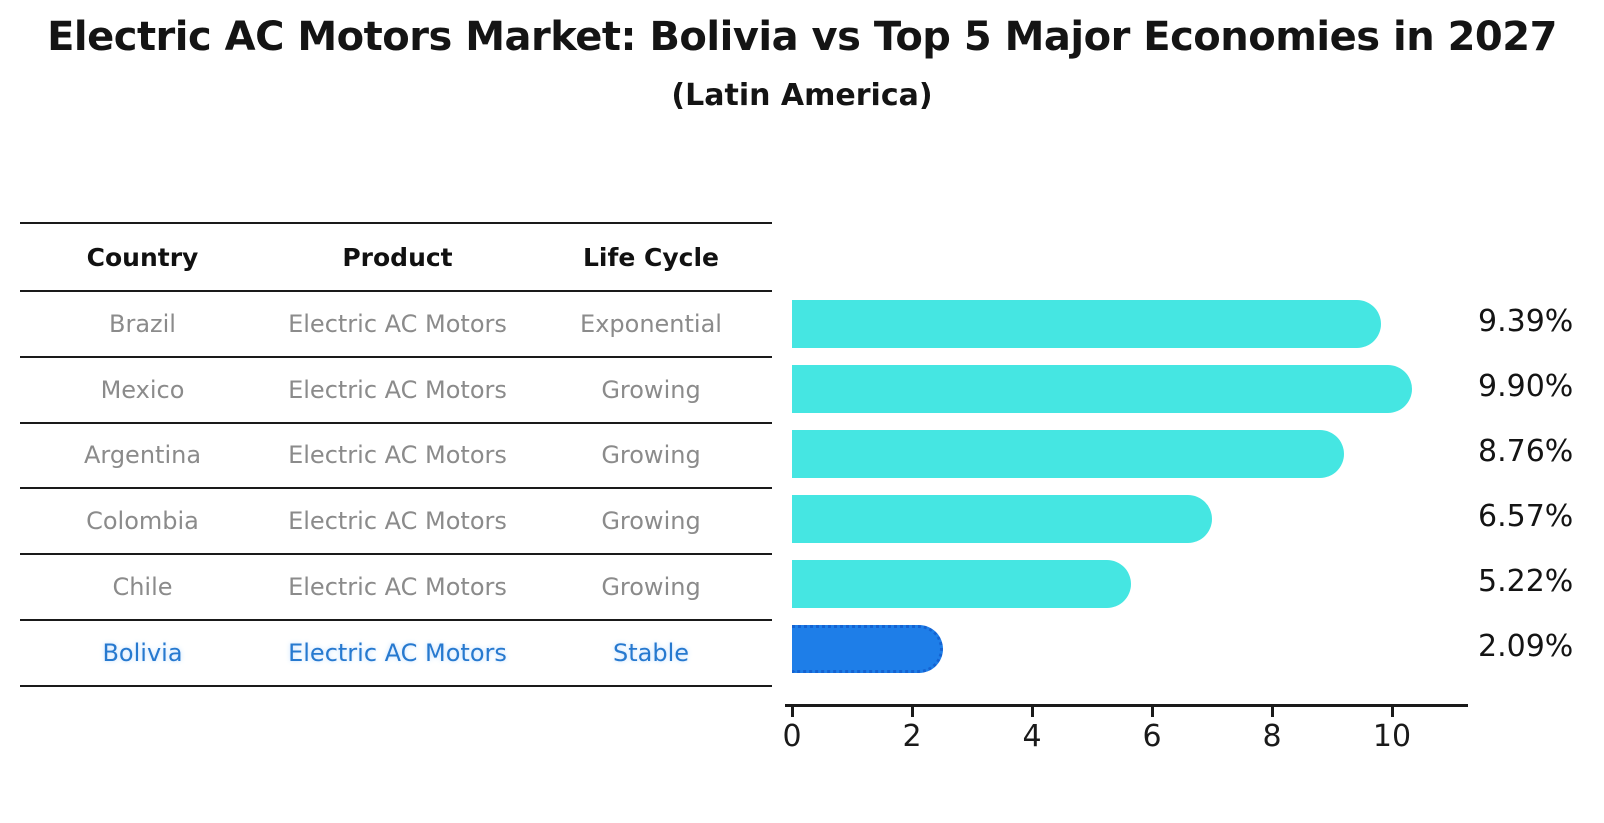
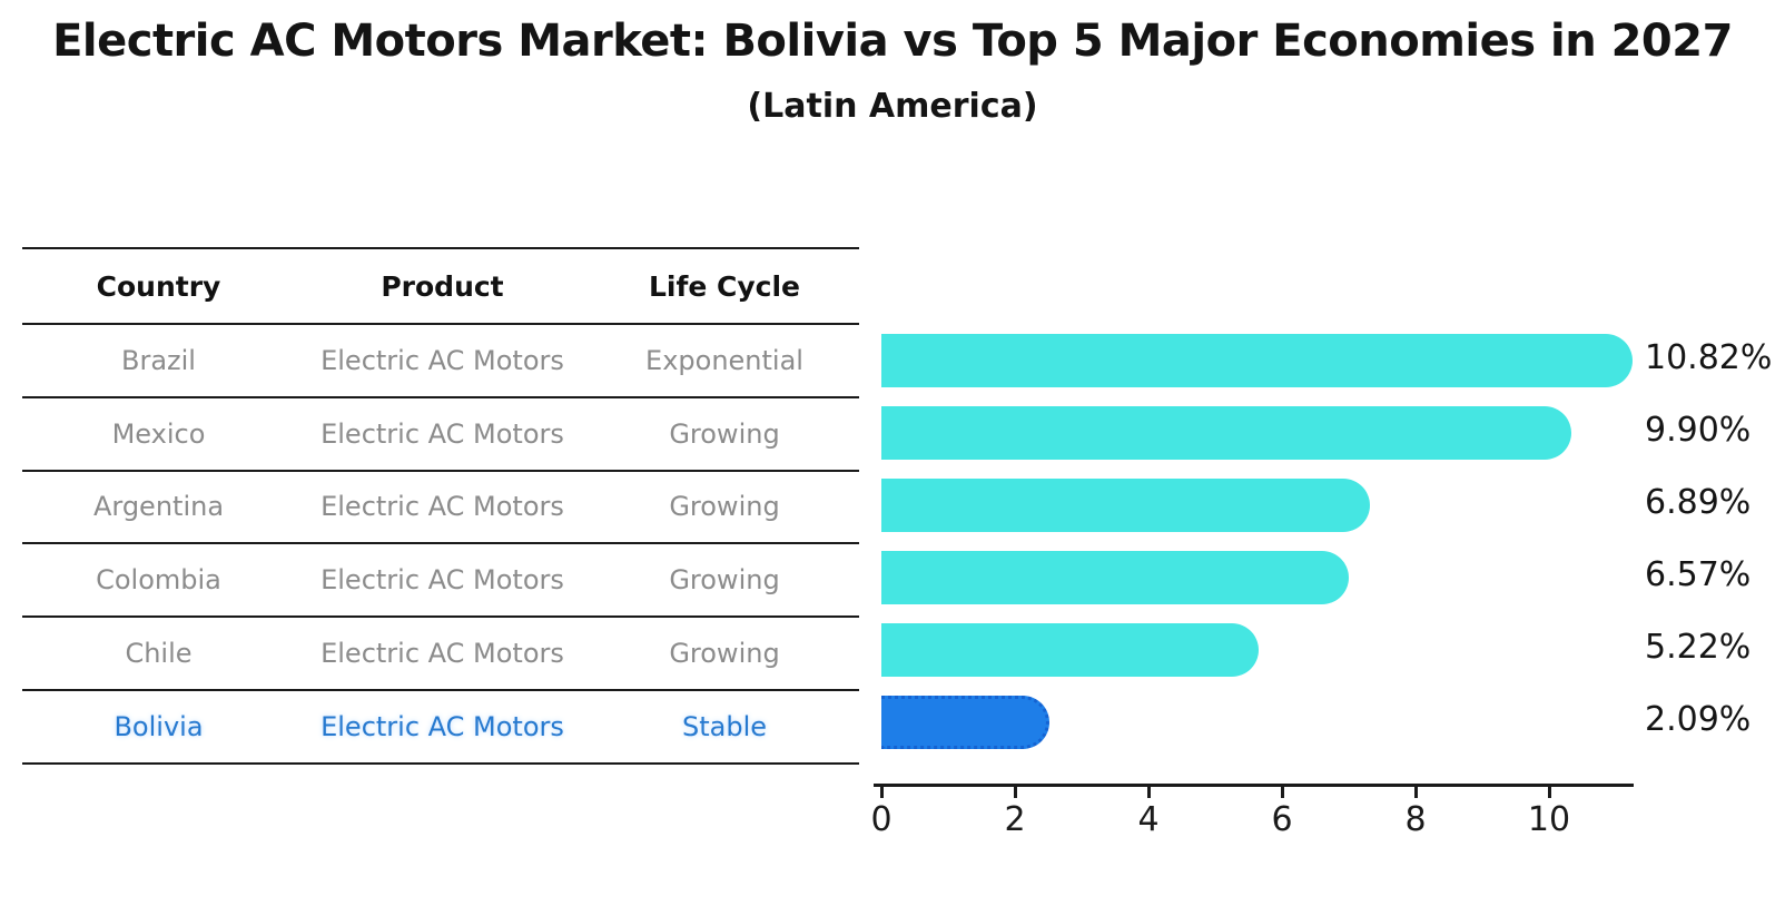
Brazil: 9.39% -> 10.82%
Argentina: 8.76% -> 6.89%
